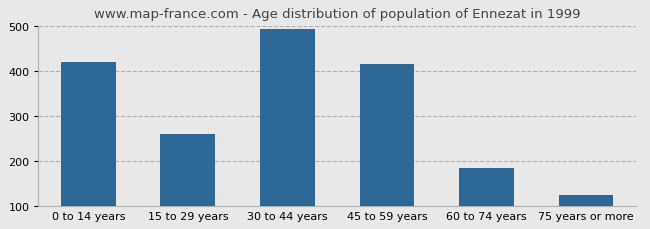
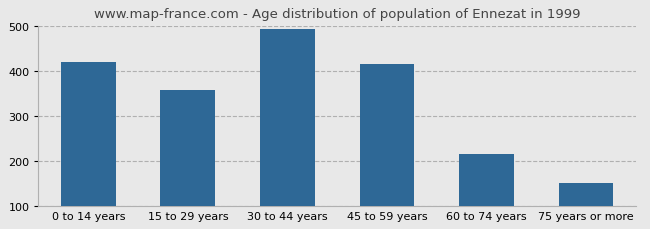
15 to 29 years: 260 -> 357
60 to 74 years: 185 -> 215
75 years or more: 125 -> 150
